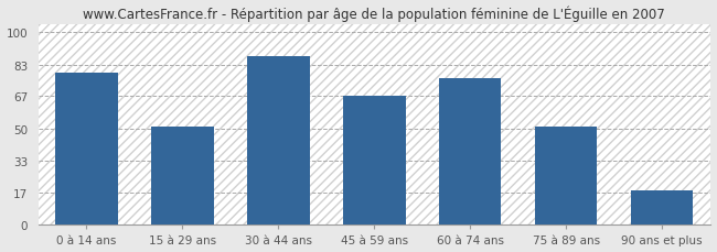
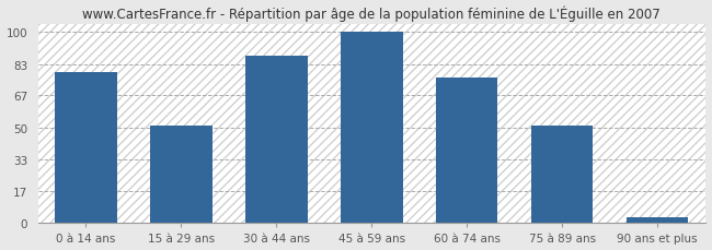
45 à 59 ans: 67 -> 100
90 ans et plus: 18 -> 3
